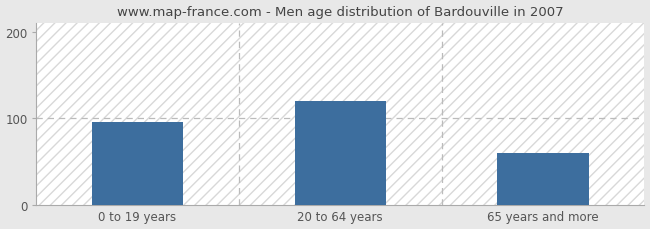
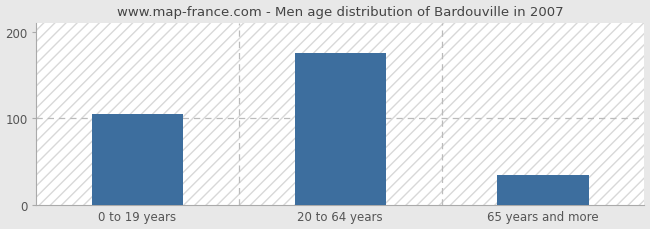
0 to 19 years: 96 -> 105
20 to 64 years: 120 -> 175
65 years and more: 60 -> 35
